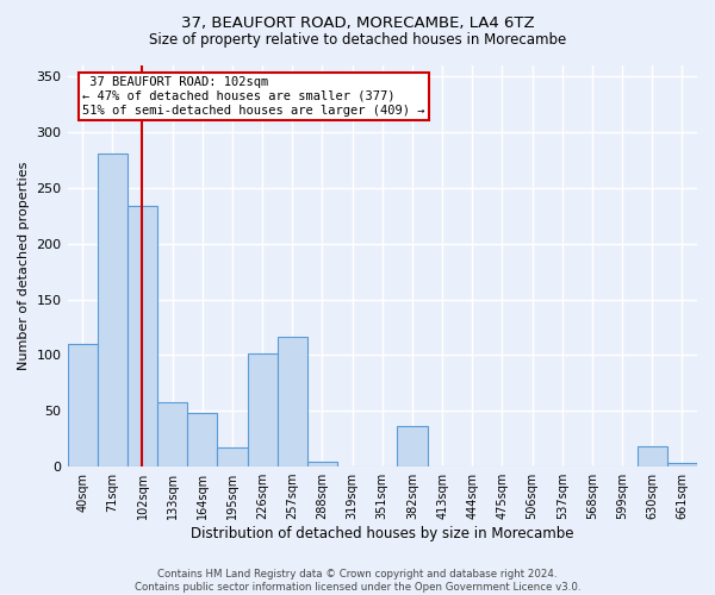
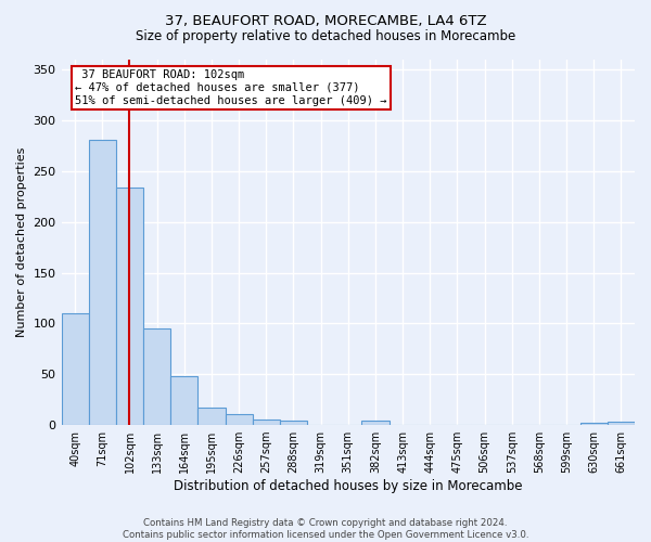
133sqm: 58 -> 95
226sqm: 102 -> 11
257sqm: 116 -> 5
382sqm: 36 -> 4
630sqm: 18 -> 2
